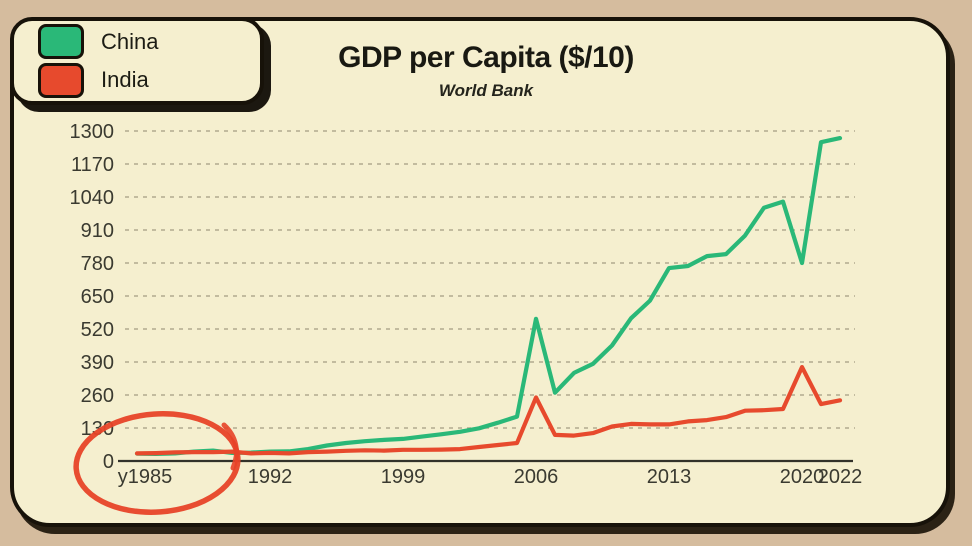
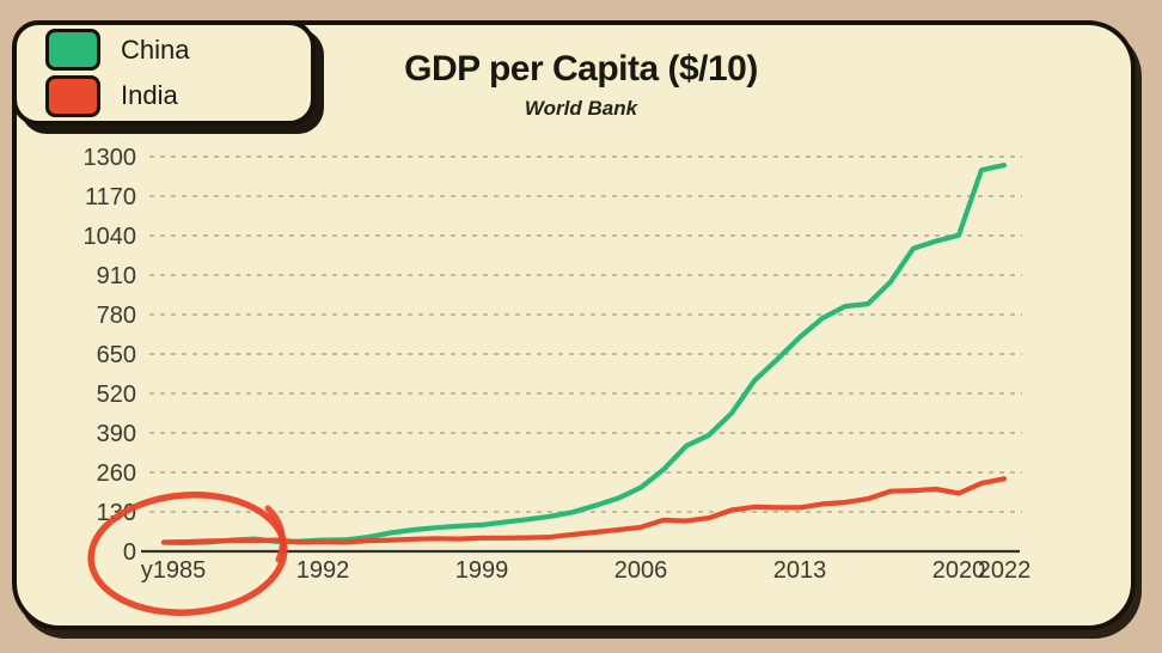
China/2006: 560 -> 210
India/2006: 250 -> 80
China/2013: 760 -> 700
China/2020: 780 -> 1040
India/2020: 370 -> 190
